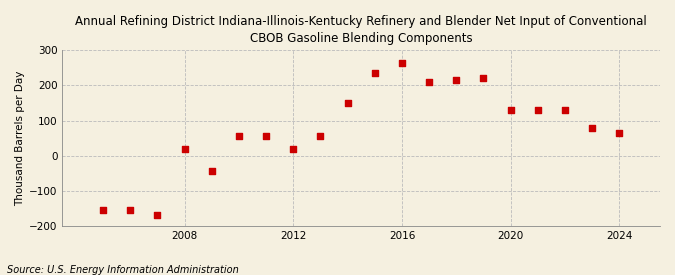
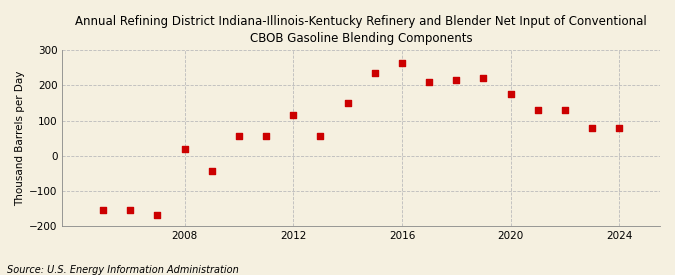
2012: 18 -> 115
2020: 130 -> 175
2024: 65 -> 80
